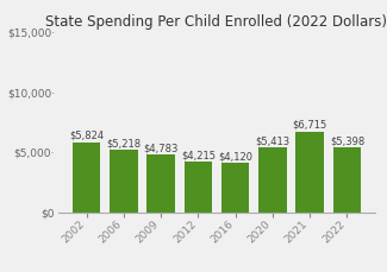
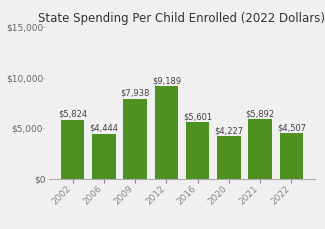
2006: $5,218 -> $4,444
2009: $4,783 -> $7,938
2012: $4,215 -> $9,189
2016: $4,120 -> $5,601
2020: $5,413 -> $4,227
2021: $6,715 -> $5,892
2022: $5,398 -> $4,507
